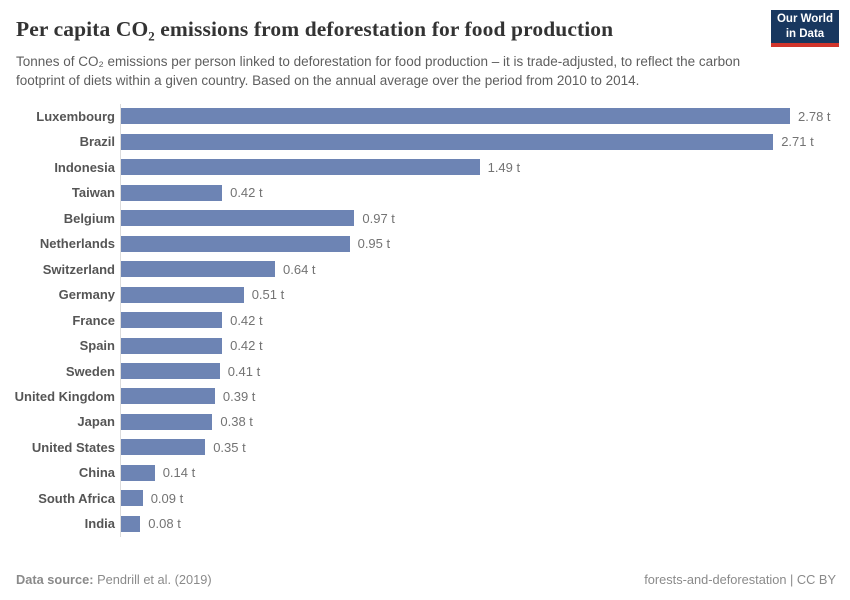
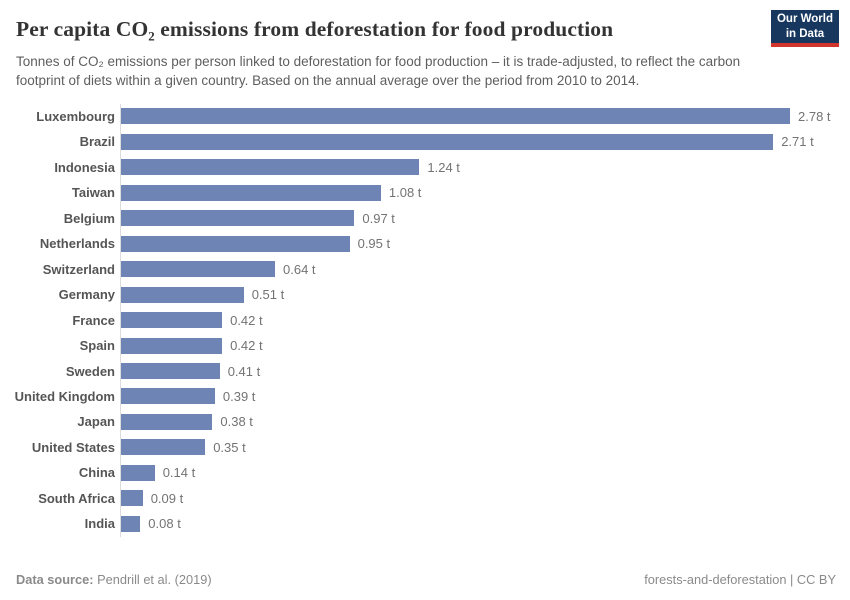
Indonesia: 1.49 -> 1.24
Taiwan: 0.42 -> 1.08
